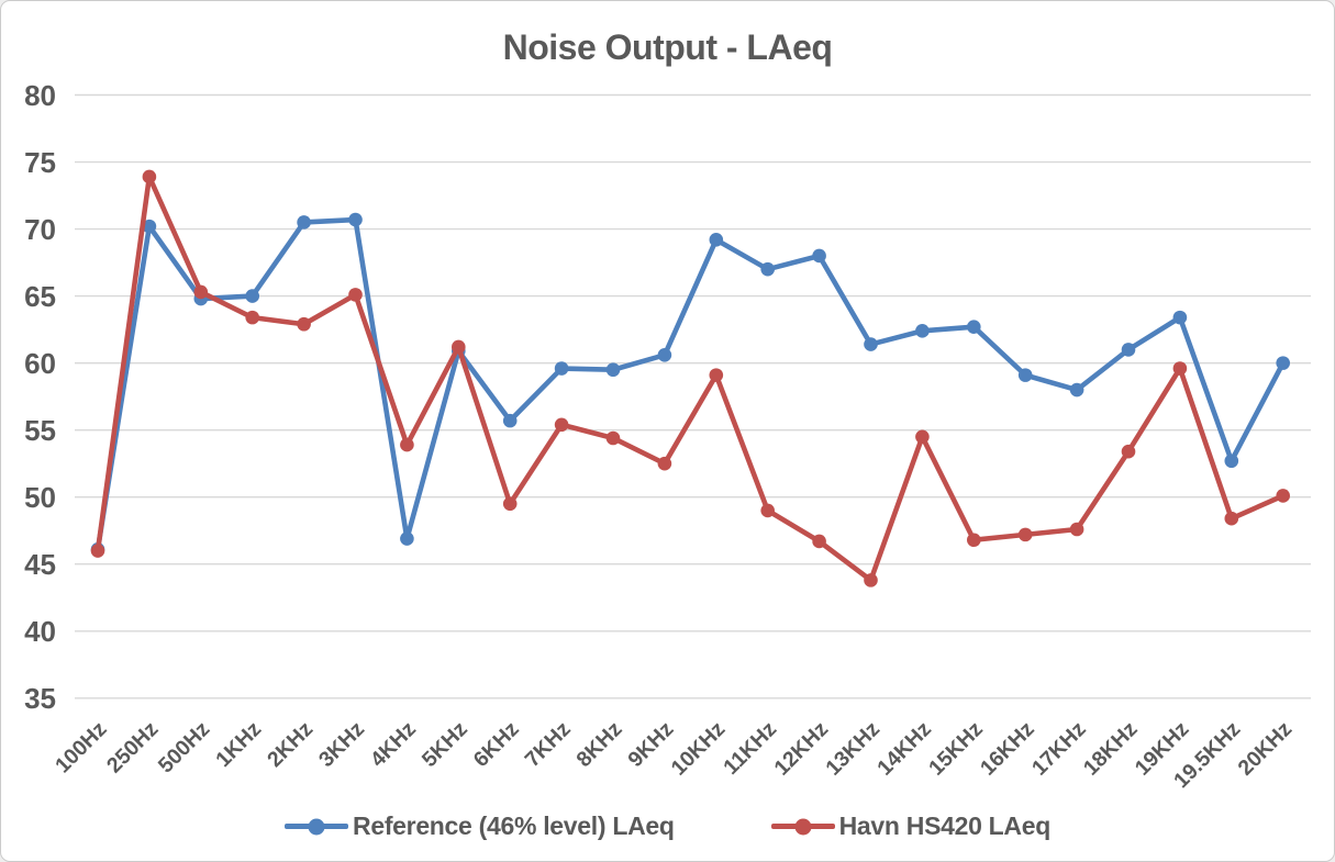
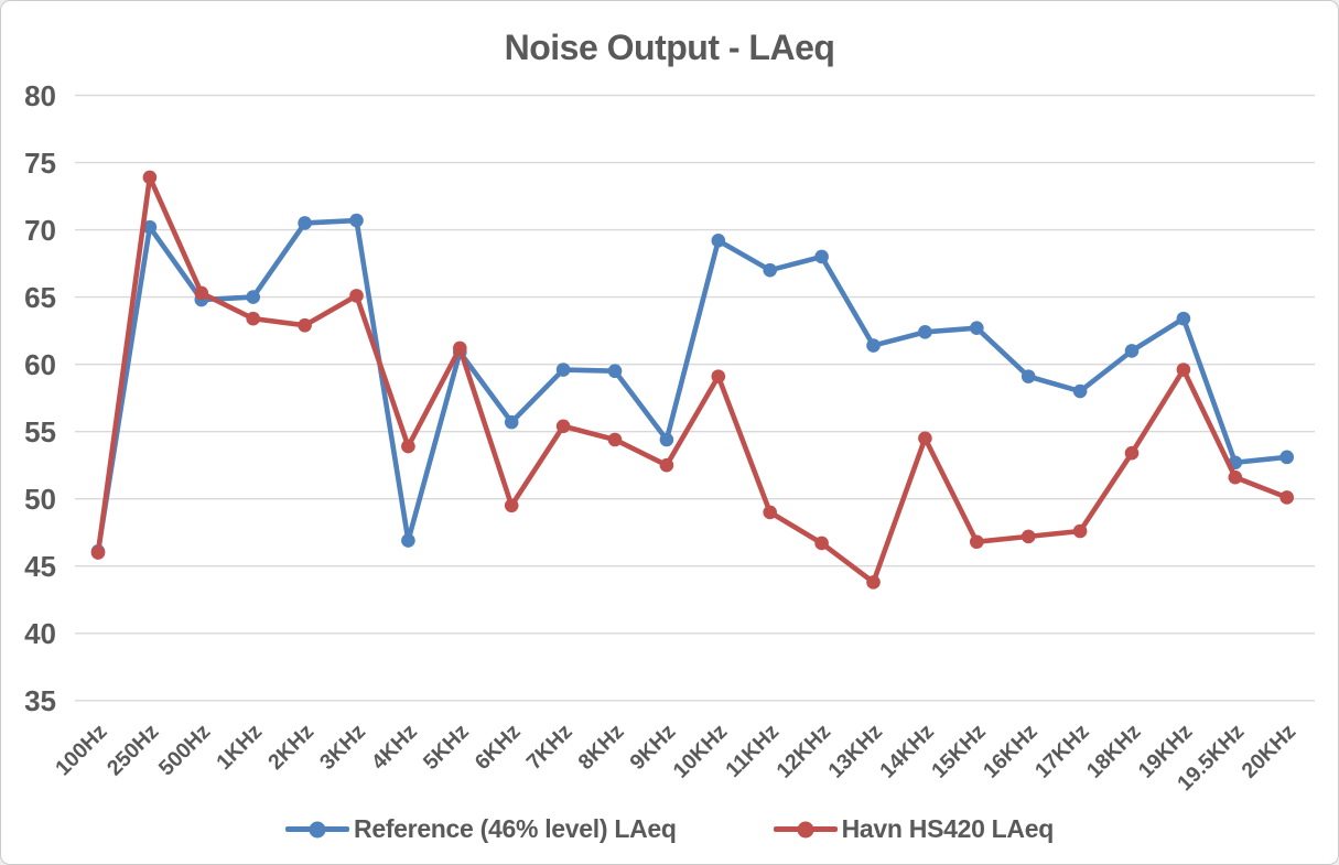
Reference (46% level) LAeq/9KHz: 60.6 -> 54.4
Havn HS420 LAeq/19.5KHz: 48.4 -> 51.6
Reference (46% level) LAeq/20KHz: 60.0 -> 53.1
